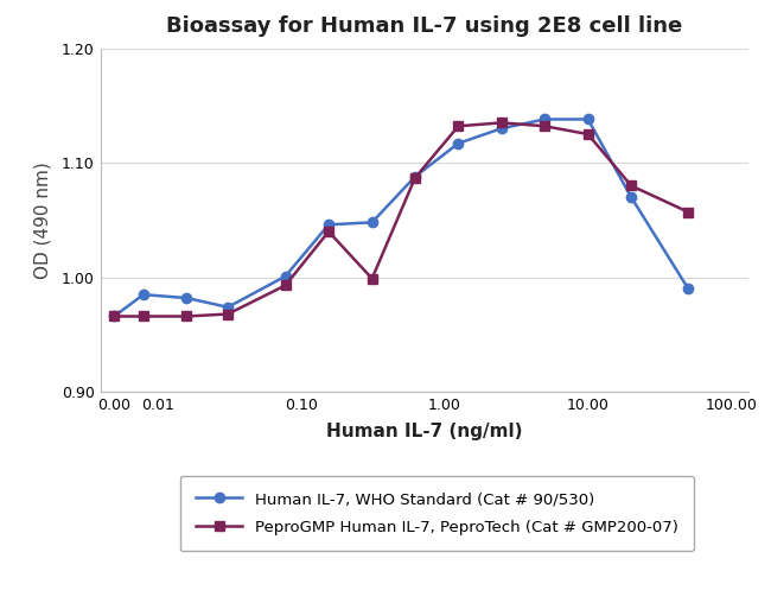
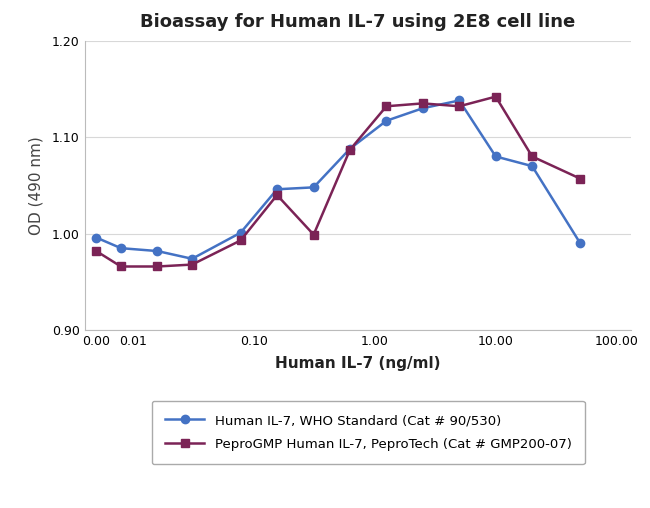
Human IL-7, WHO Standard (Cat # 90/530)/0.00: 0.966 -> 0.996
PeproGMP Human IL-7, PeproTech (Cat # GMP200-07)/0.00: 0.966 -> 0.982
Human IL-7, WHO Standard (Cat # 90/530)/10.00: 1.138 -> 1.080
PeproGMP Human IL-7, PeproTech (Cat # GMP200-07)/10.00: 1.125 -> 1.142
